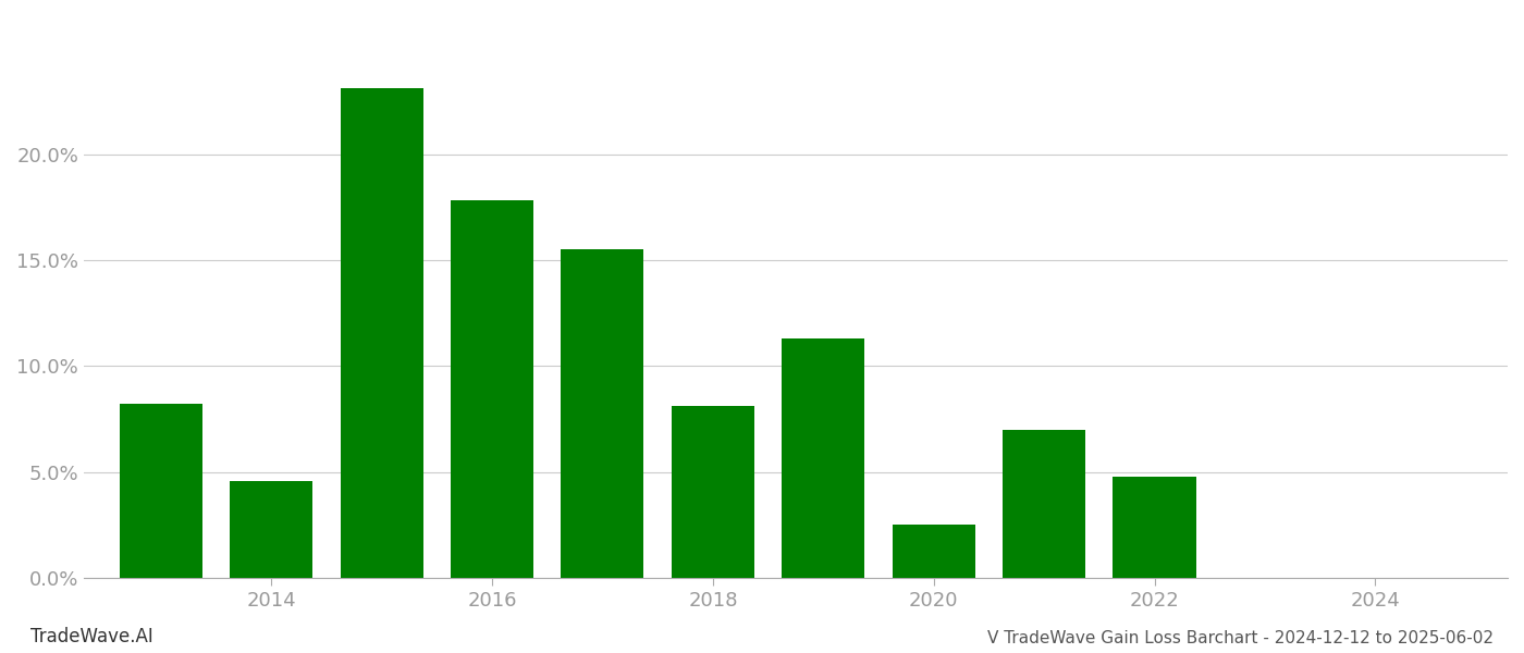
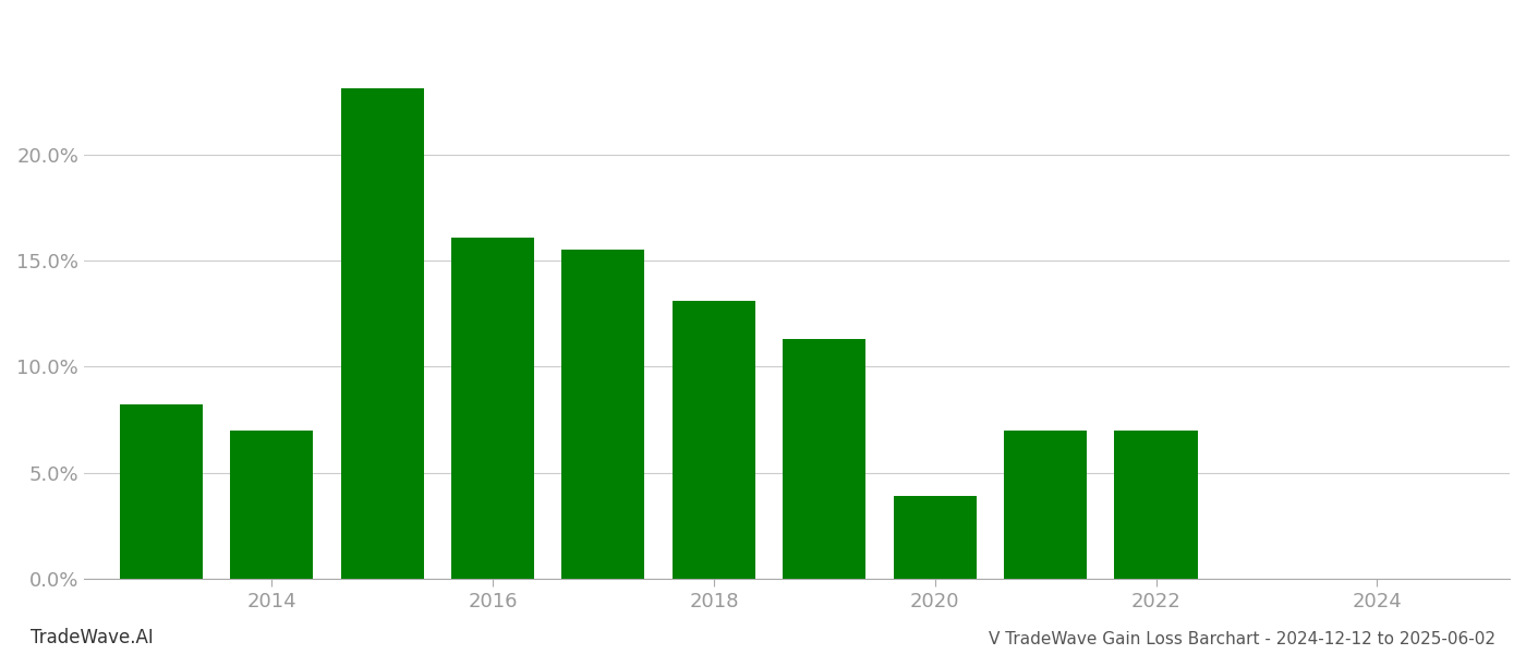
2014: 4.6% -> 7.0%
2016: 17.8% -> 16.1%
2018: 8.1% -> 13.1%
2020: 2.5% -> 3.9%
2022: 4.8% -> 7.0%
